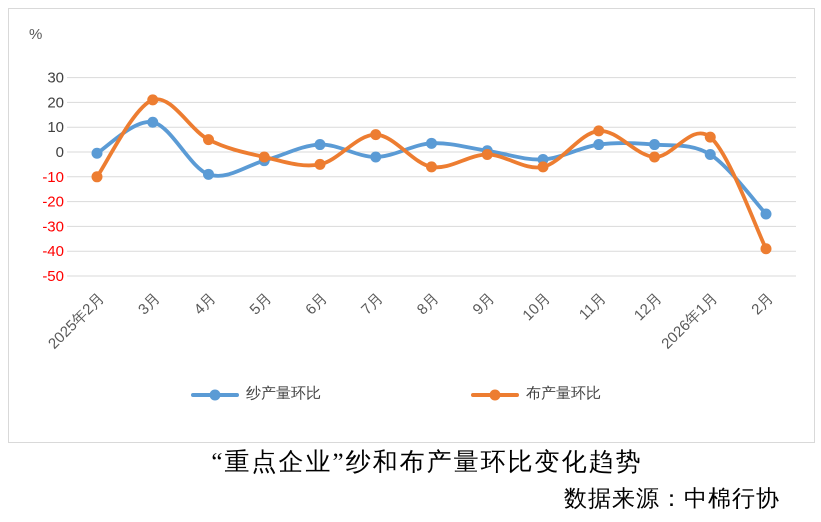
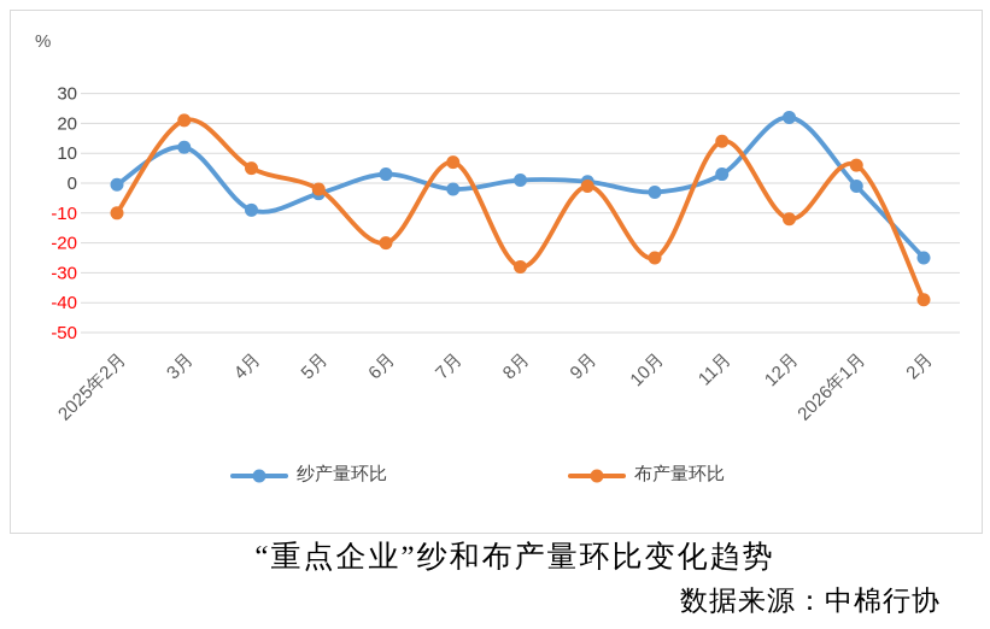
布产量环比/6月: -5 -> -20
纱产量环比/8月: 4 -> 1
布产量环比/8月: -6 -> -28
布产量环比/10月: -6 -> -25
布产量环比/11月: 8 -> 14
纱产量环比/12月: 3 -> 22
布产量环比/12月: -2 -> -12
